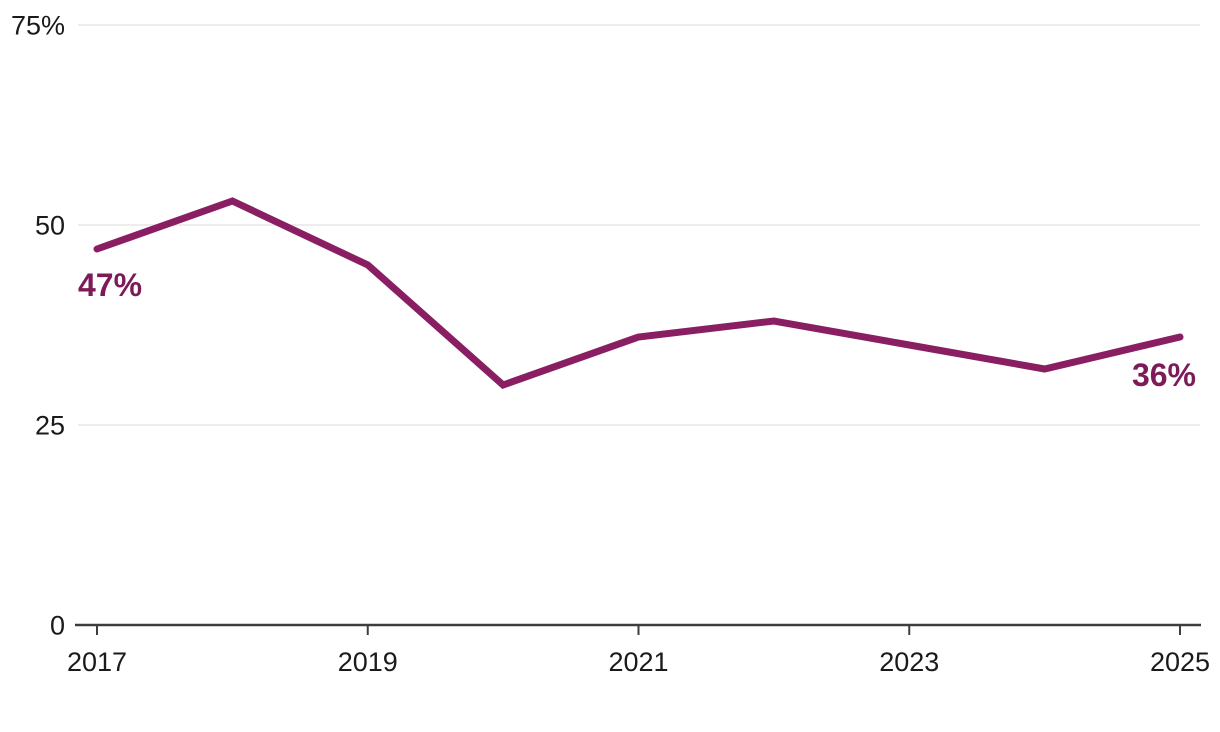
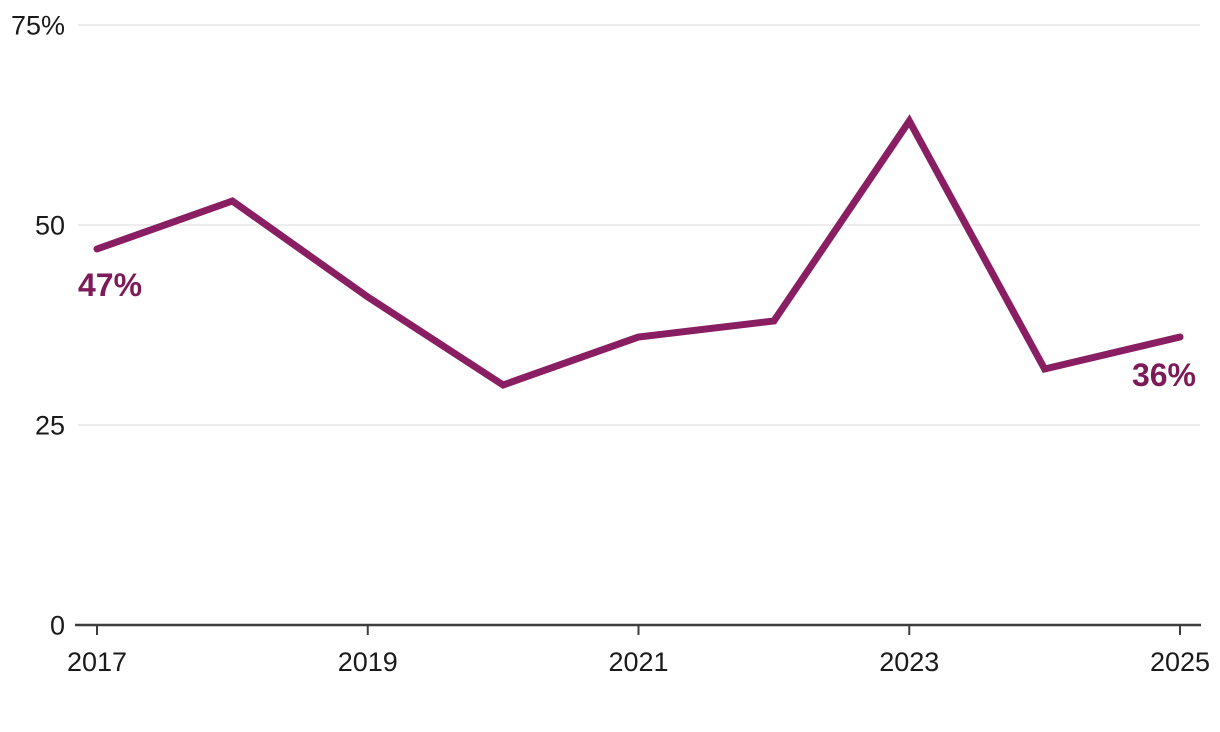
2019: 45% -> 41%
2023: 35% -> 63%
